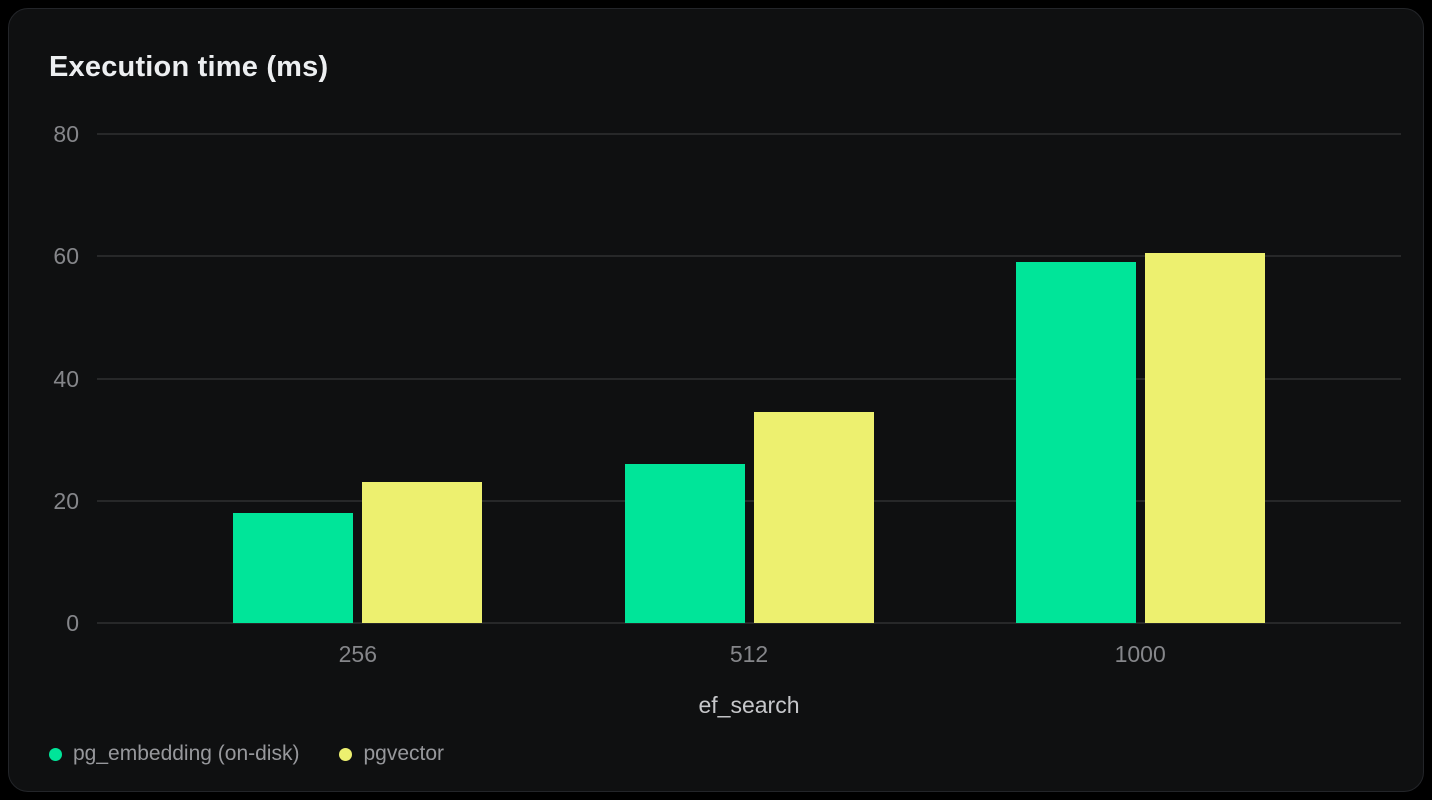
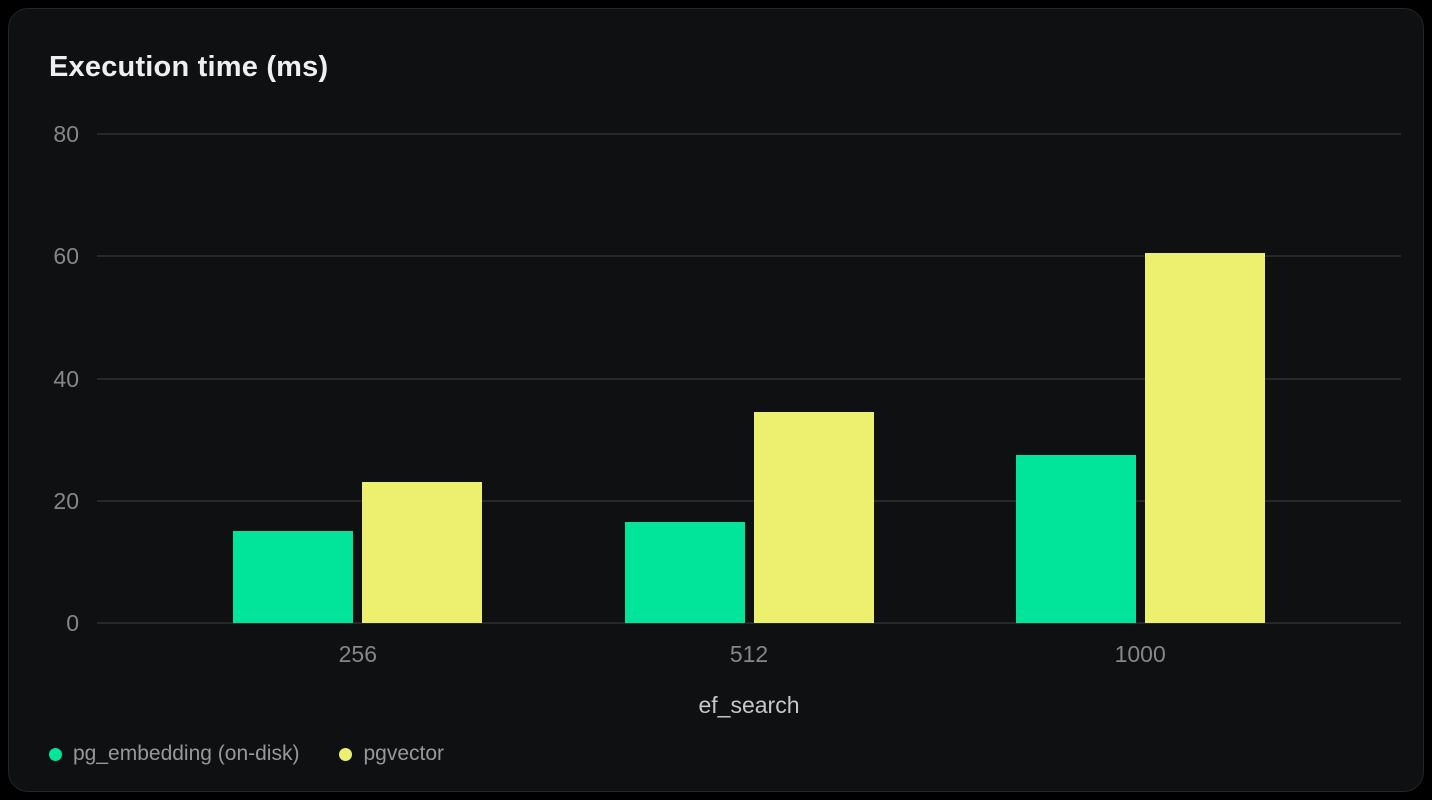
pg_embedding (on-disk)/256: 18 -> 15
pg_embedding (on-disk)/512: 26 -> 16
pg_embedding (on-disk)/1000: 59 -> 28
